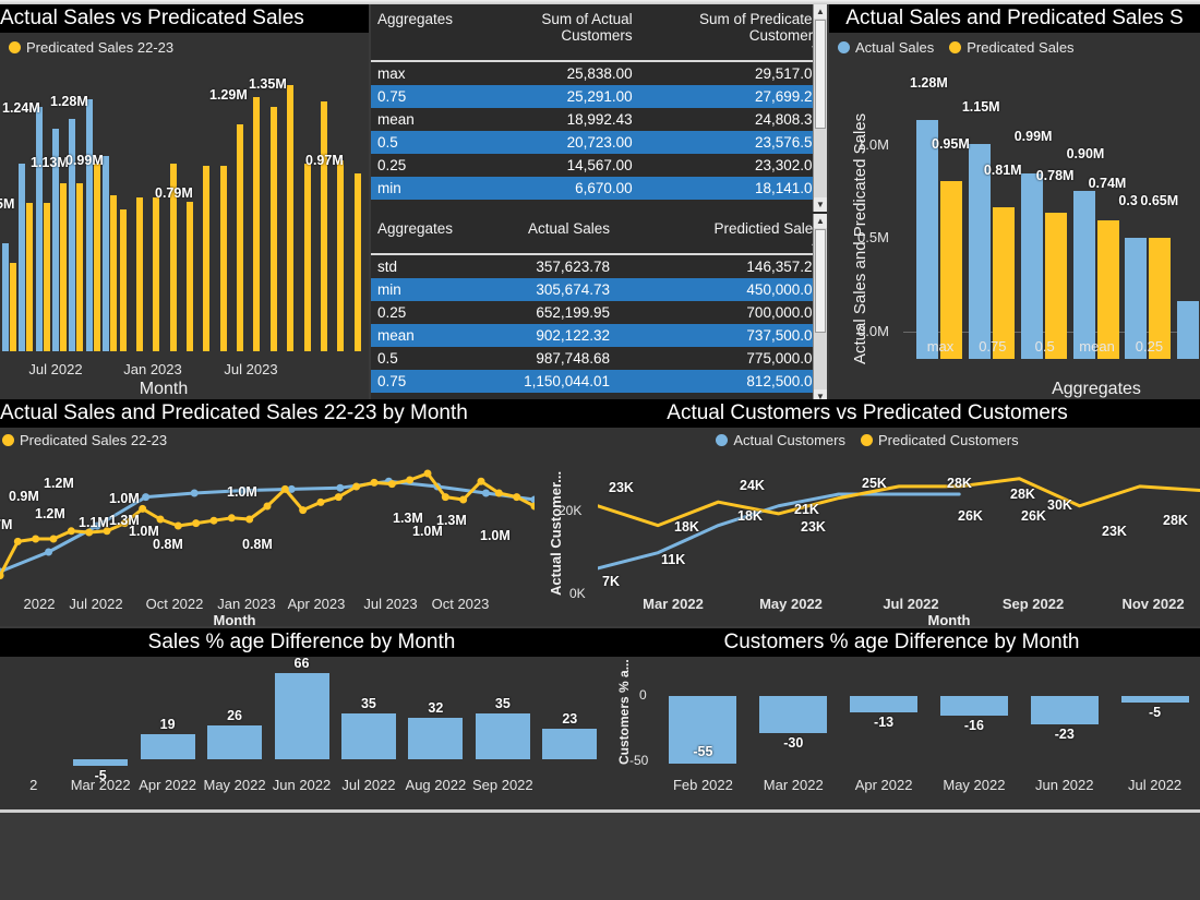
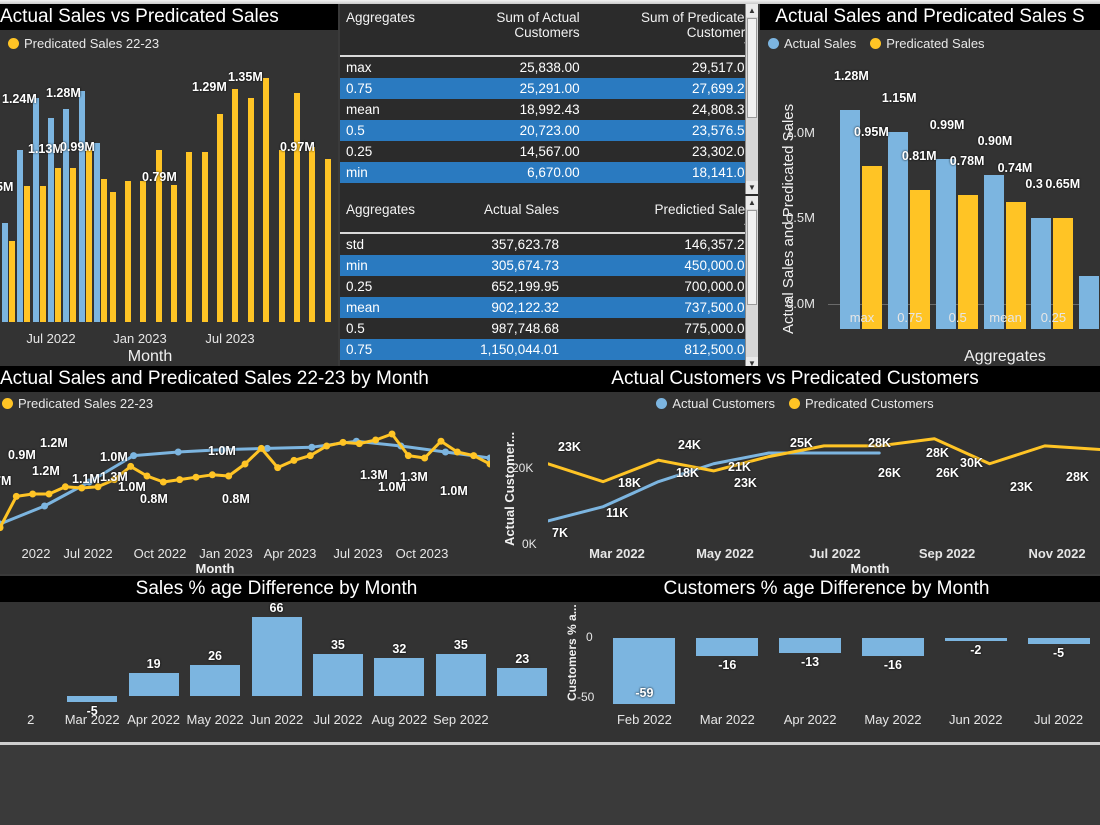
Customers % age Difference by Month/Feb 2022: -55 -> -59
Customers % age Difference by Month/Mar 2022: -30 -> -16
Customers % age Difference by Month/Jun 2022: -23 -> -2
